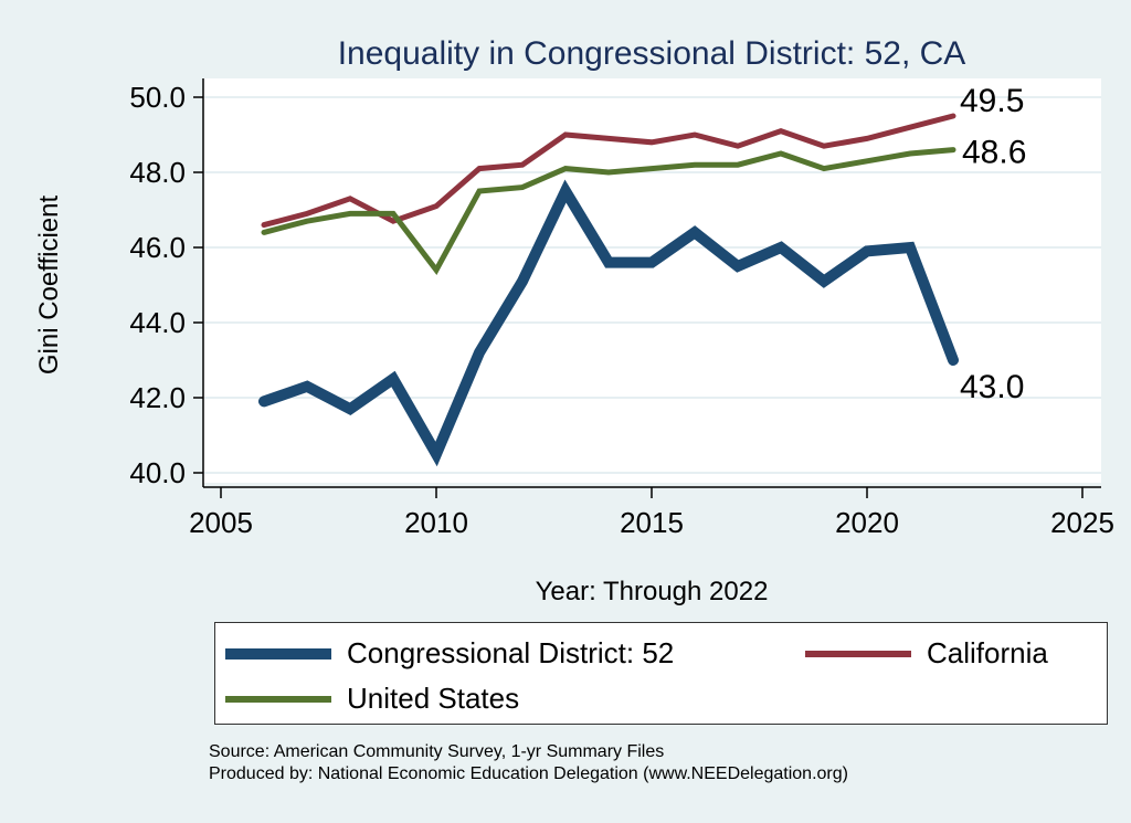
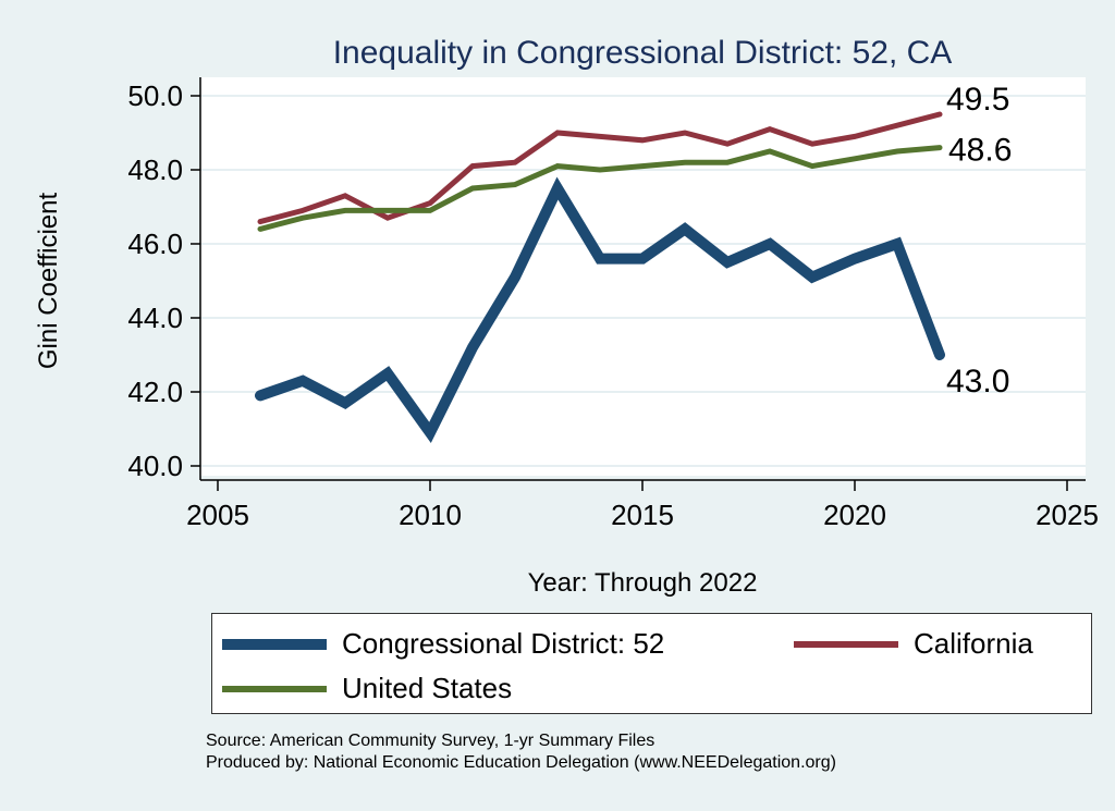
Congressional District: 52/2010: 40.5 -> 40.9
United States/2010: 45.4 -> 46.9
Congressional District: 52/2020: 45.9 -> 45.6
